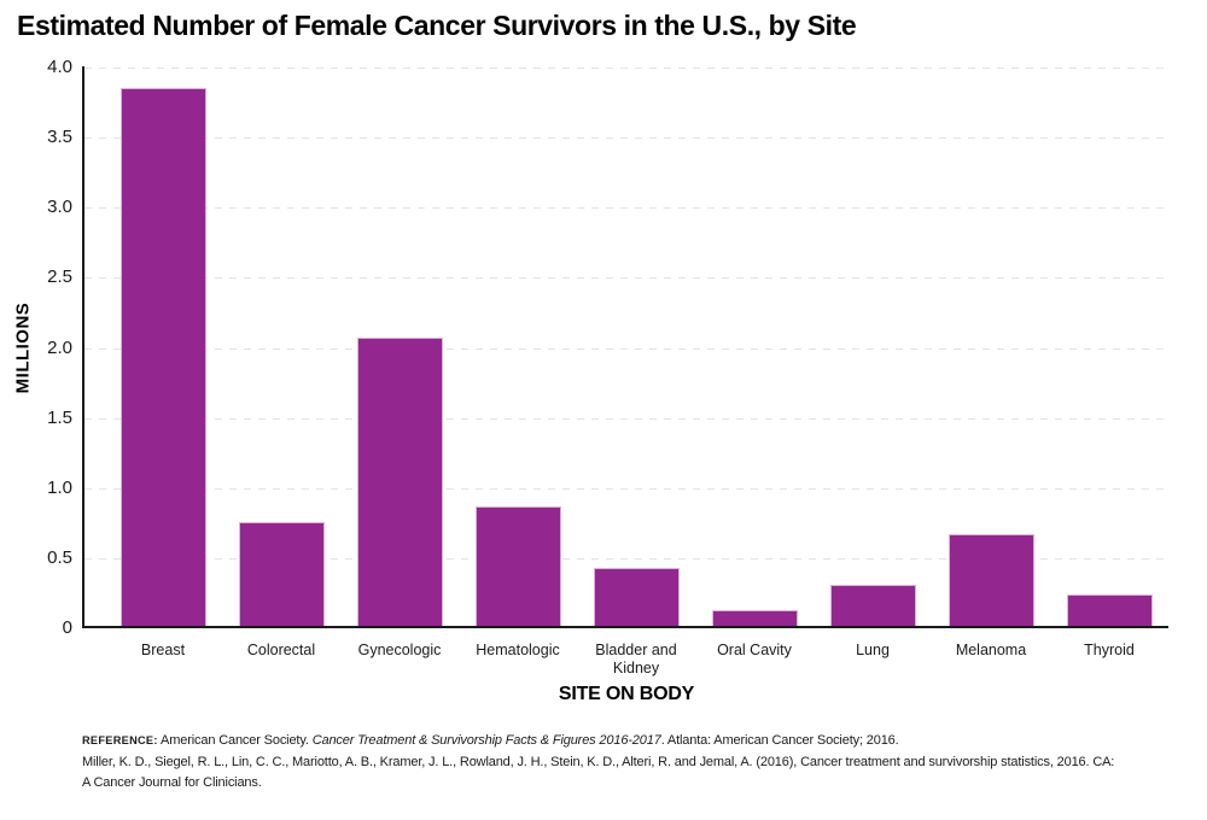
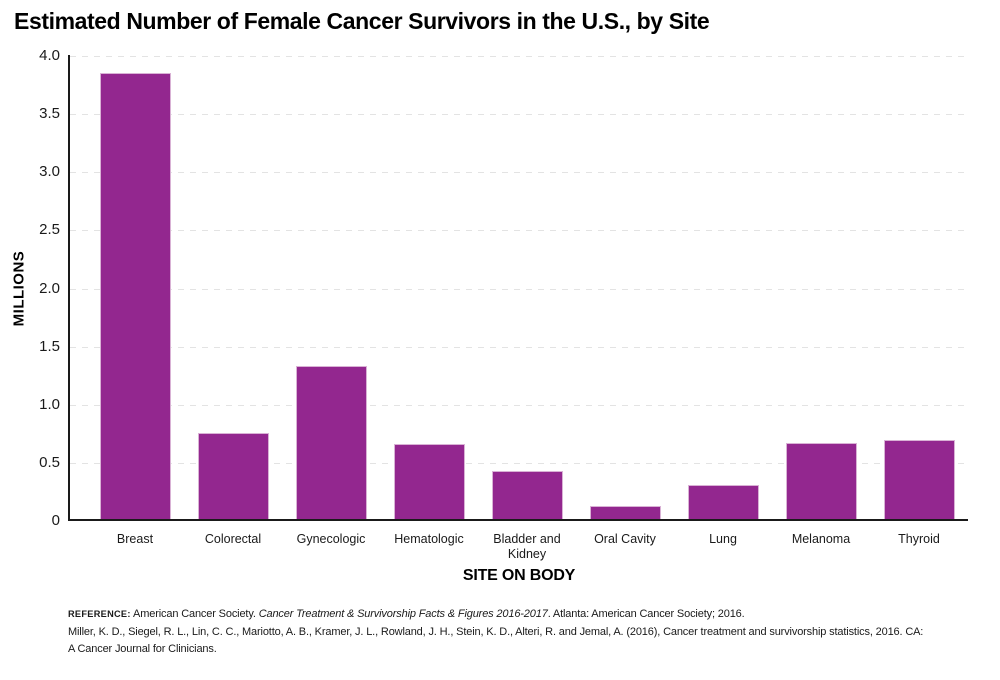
Gynecologic: 2.07 -> 1.33
Hematologic: 0.87 -> 0.66
Thyroid: 0.24 -> 0.70
